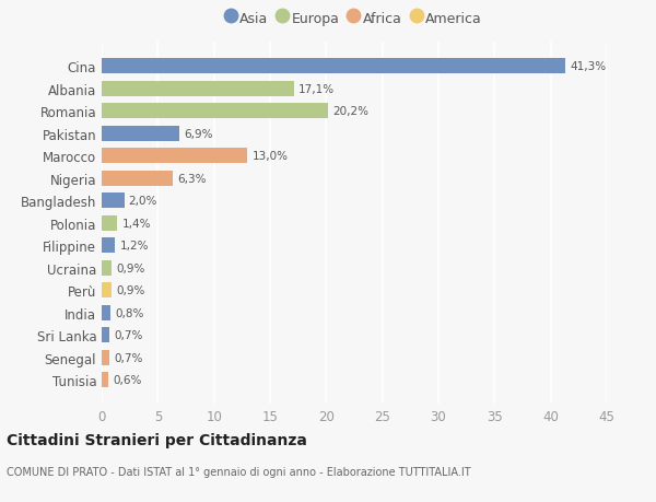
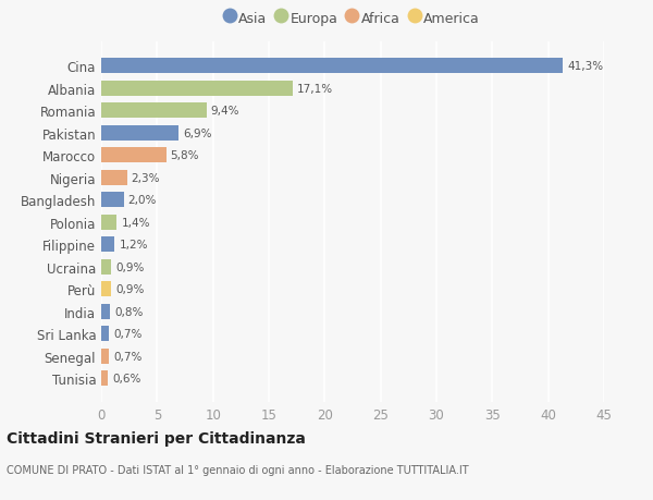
Romania: 20,2% -> 9,4%
Marocco: 13,0% -> 5,8%
Nigeria: 6,3% -> 2,3%
